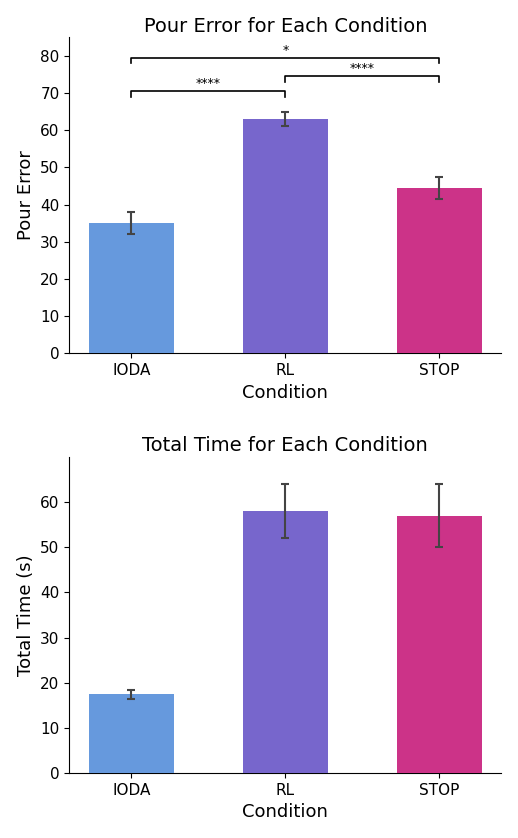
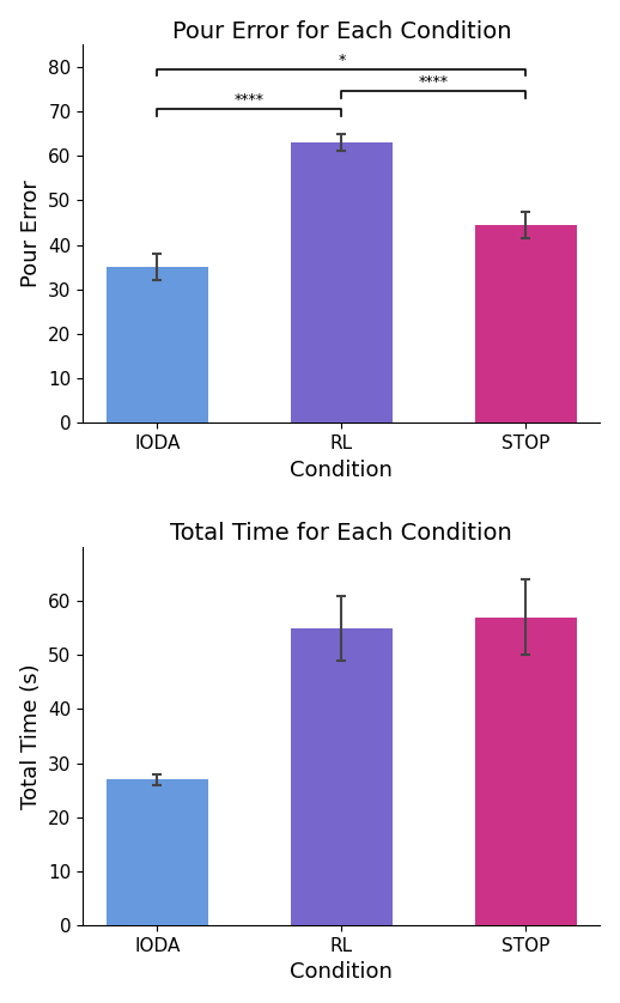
Total Time for Each Condition/IODA: 17.5 -> 27.0
Total Time for Each Condition/RL: 58.0 -> 55.0
